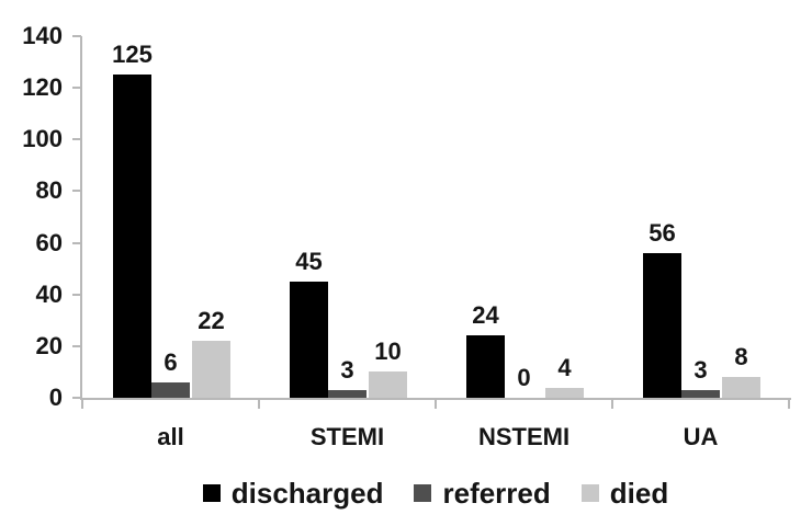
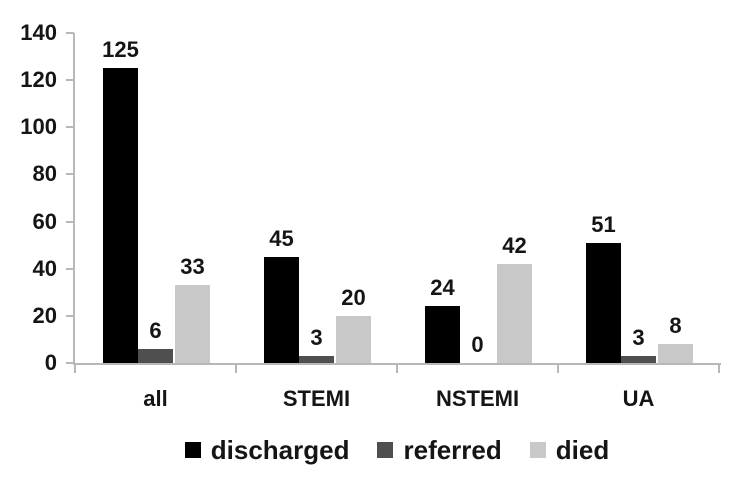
died/all: 22 -> 33
died/STEMI: 10 -> 20
died/NSTEMI: 4 -> 42
discharged/UA: 56 -> 51
